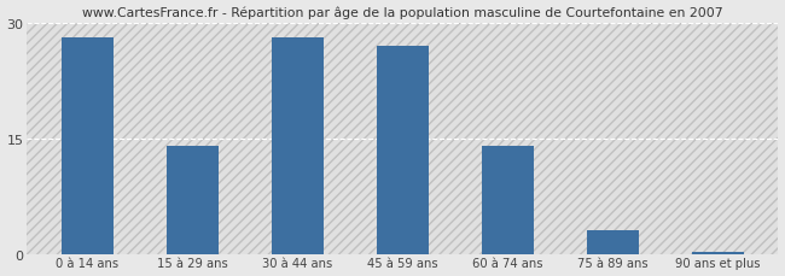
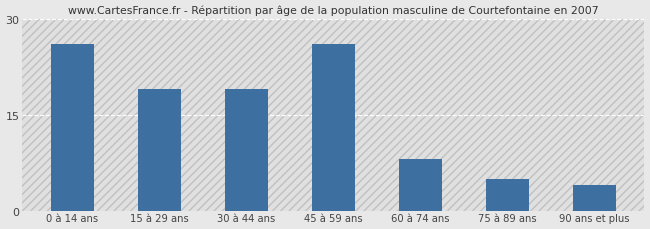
0 à 14 ans: 28.0 -> 26.0
15 à 29 ans: 14.0 -> 19.0
30 à 44 ans: 28.0 -> 19.0
45 à 59 ans: 27.0 -> 26.0
60 à 74 ans: 14.0 -> 8.0
75 à 89 ans: 3.0 -> 5.0
90 ans et plus: 0.3 -> 4.0
